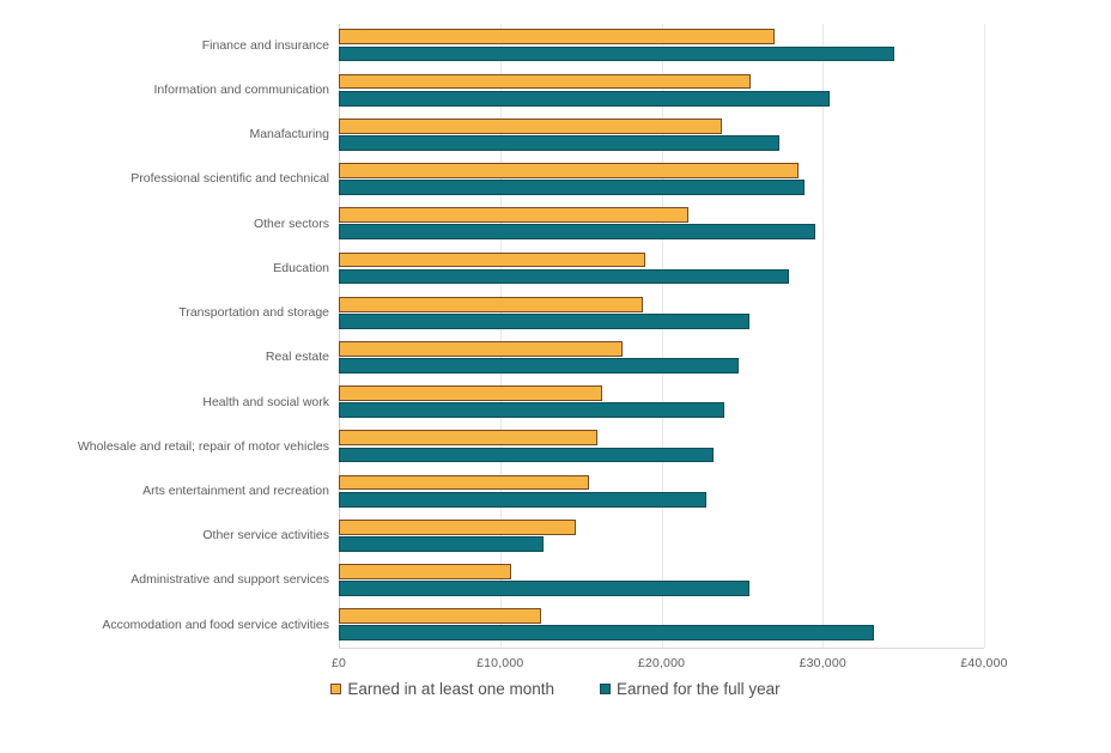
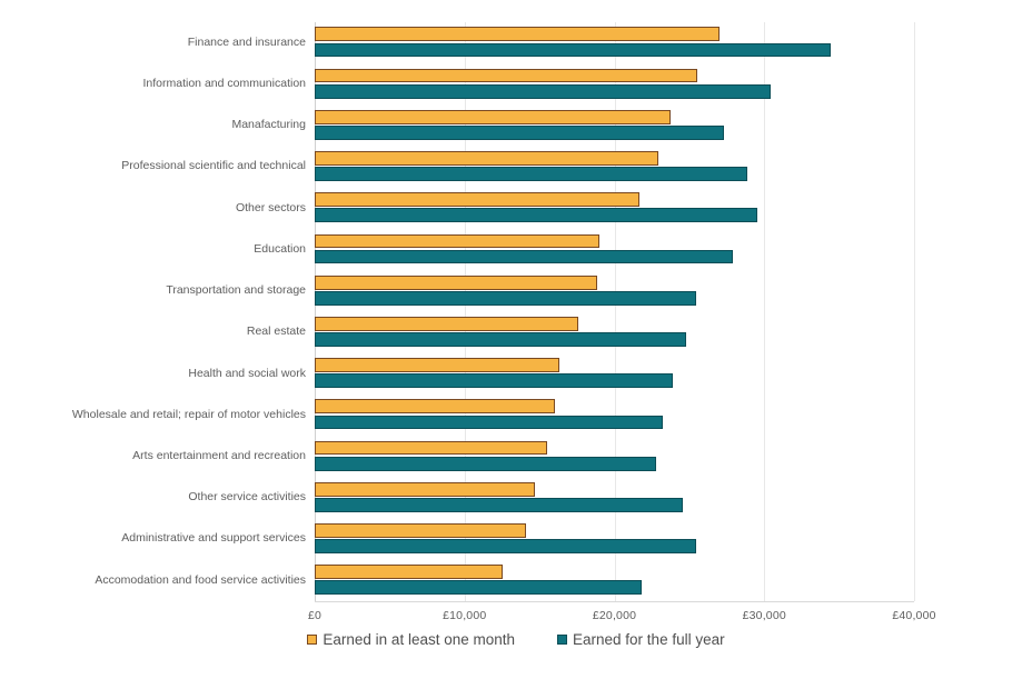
Earned in at least one month/Professional scientific and technical: £28500 -> £22900
Earned for the full year/Other service activities: £12700 -> £24600
Earned in at least one month/Administrative and support services: £10700 -> £14100
Earned for the full year/Accomodation and food service activities: £33200 -> £21800
